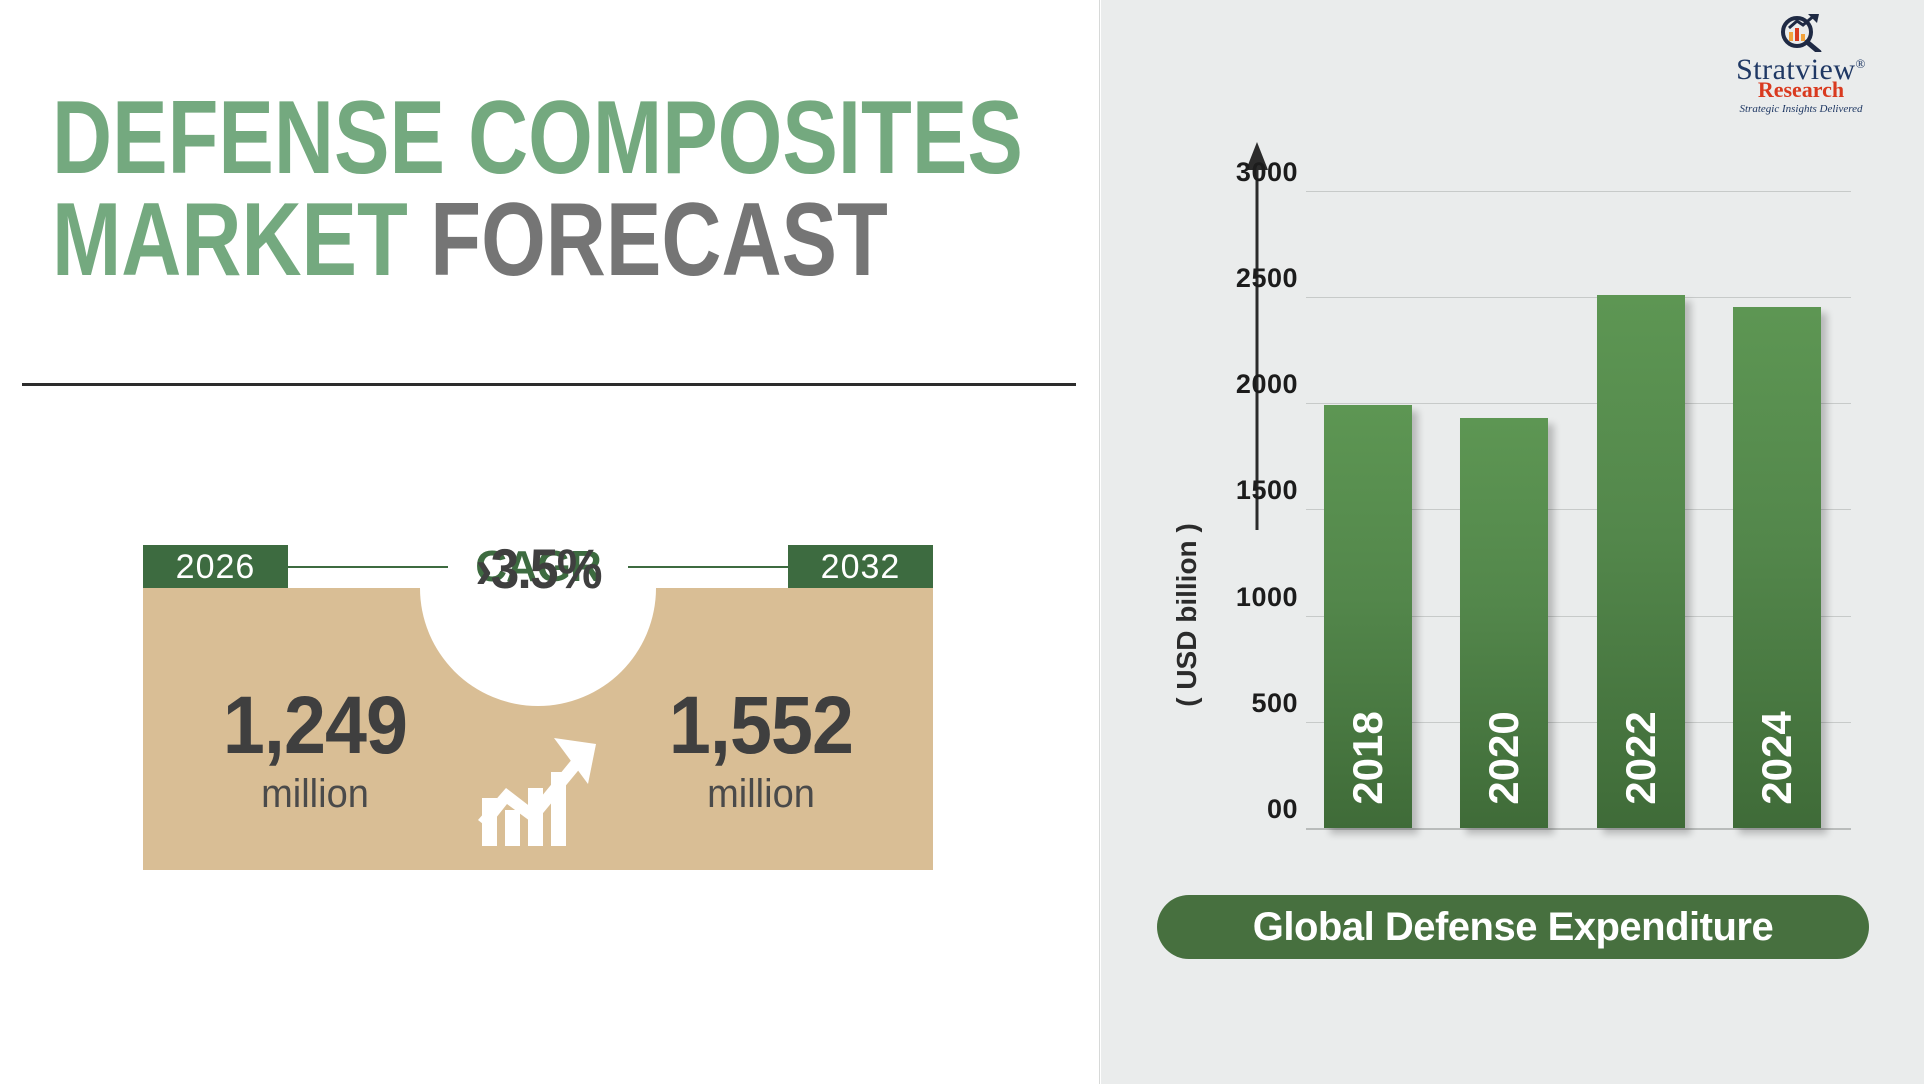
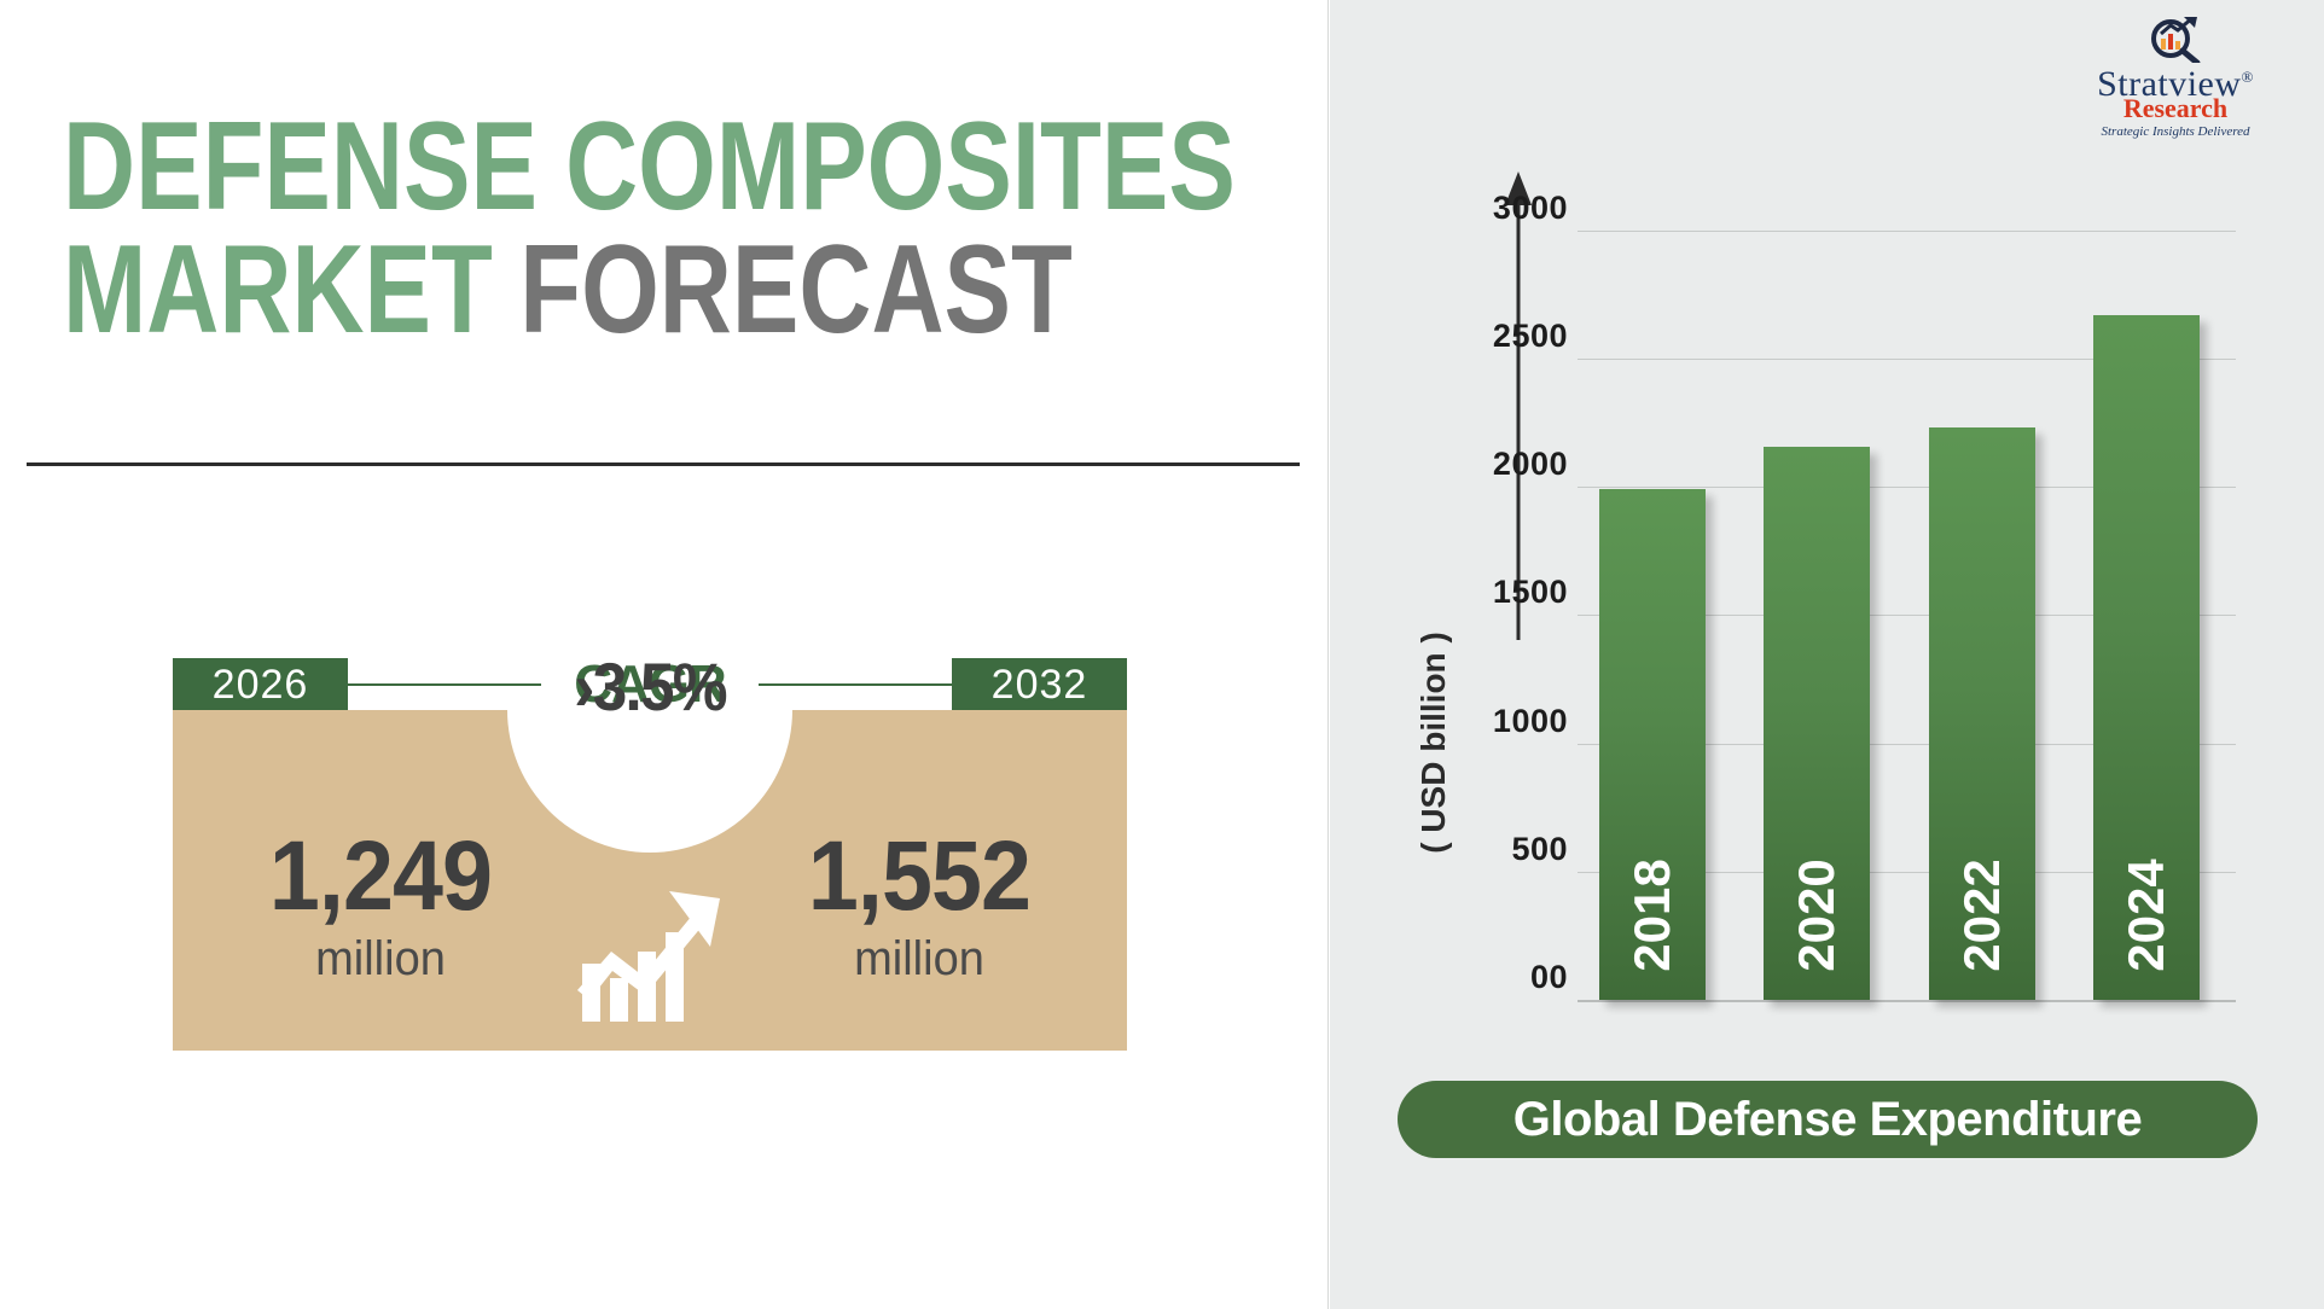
2020: 1930 -> 2160
2022: 2510 -> 2230
2024: 2450 -> 2670
